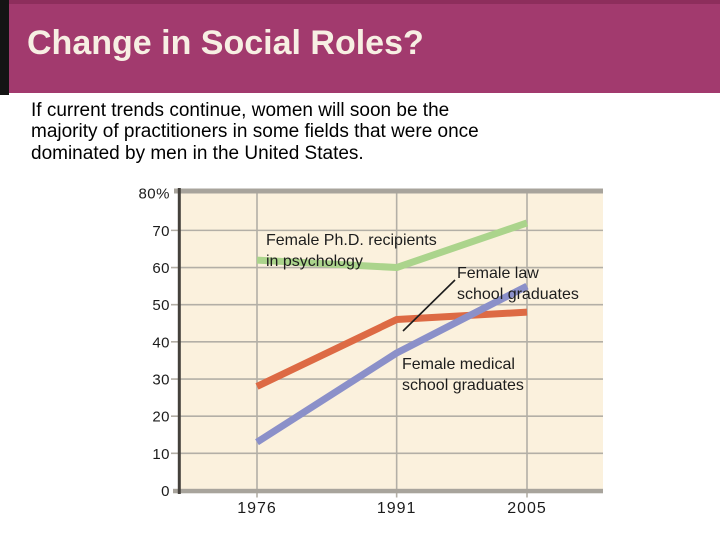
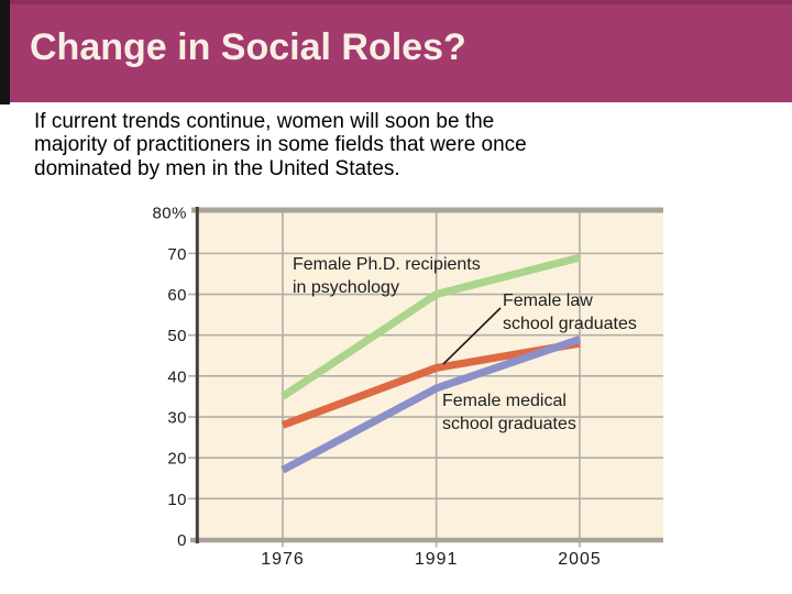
Female Ph.D. recipients in psychology/1976: 62% -> 35%
Female medical school graduates/1976: 13% -> 17%
Female law school graduates/1991: 46% -> 42%
Female Ph.D. recipients in psychology/2005: 72% -> 69%
Female medical school graduates/2005: 55% -> 49%
